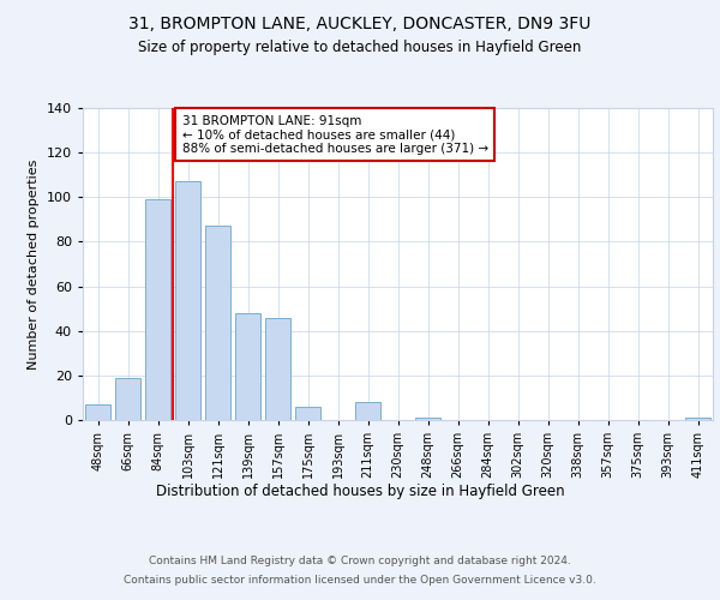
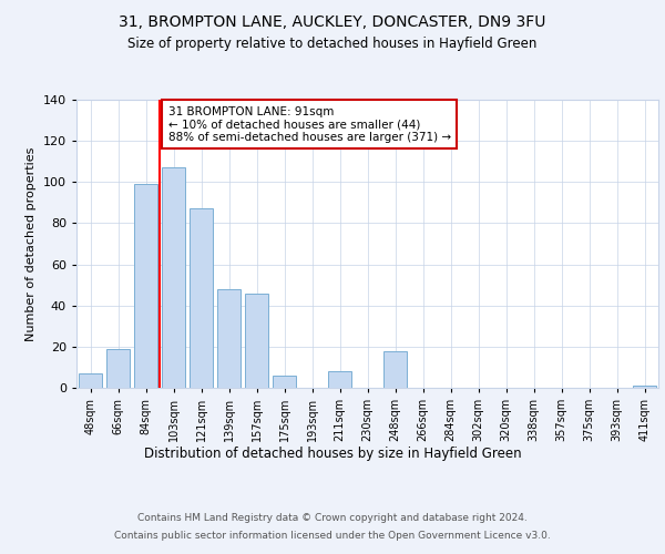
248sqm: 1 -> 18
